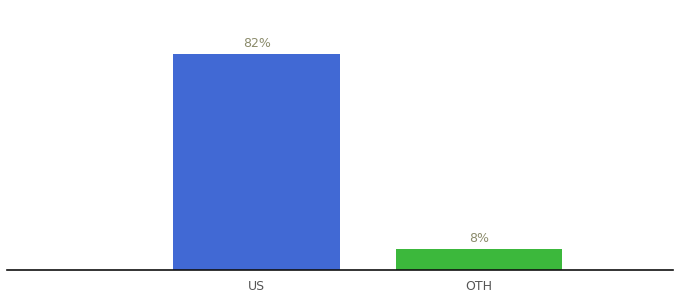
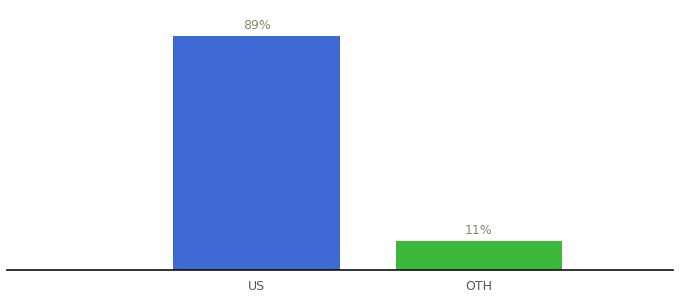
US: 82% -> 89%
OTH: 8% -> 11%
